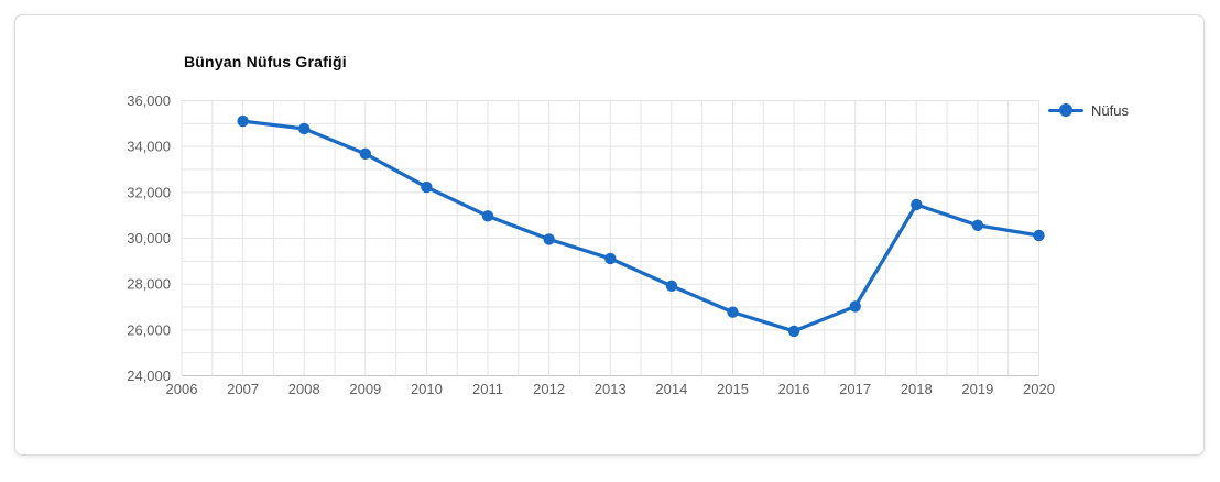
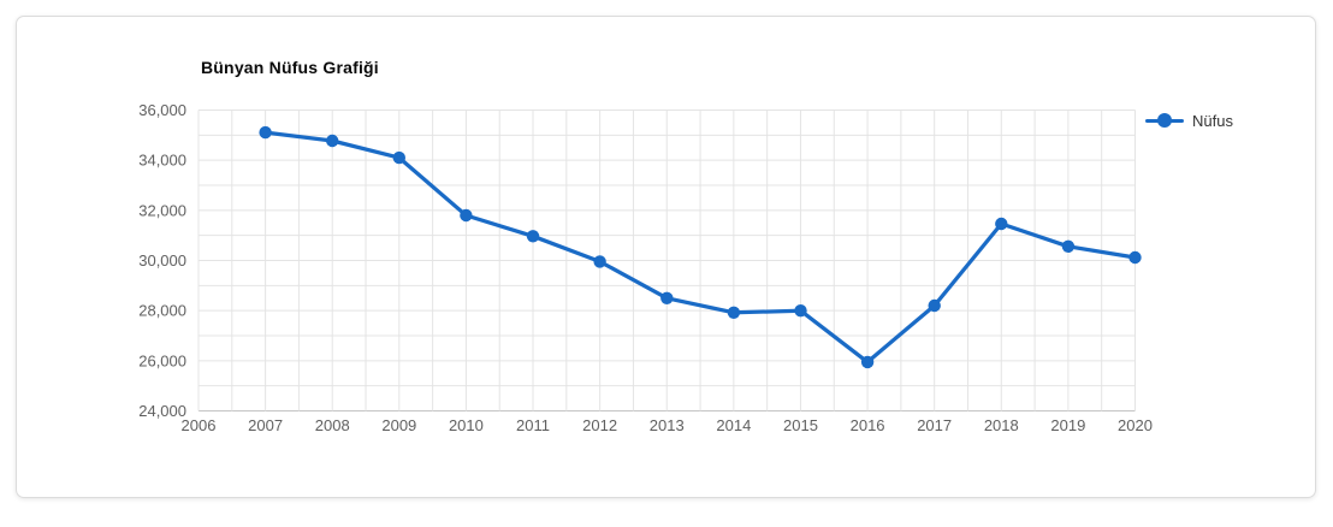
2009: 33700 -> 34100
2010: 32200 -> 31800
2013: 29100 -> 28500
2015: 26800 -> 28000
2017: 27000 -> 28200
